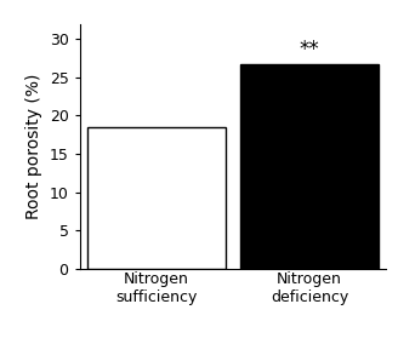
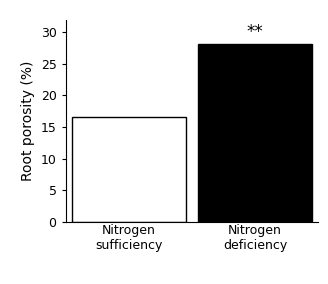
Nitrogen sufficiency: 18.5 -> 16.6
Nitrogen deficiency: 26.8 -> 28.2
